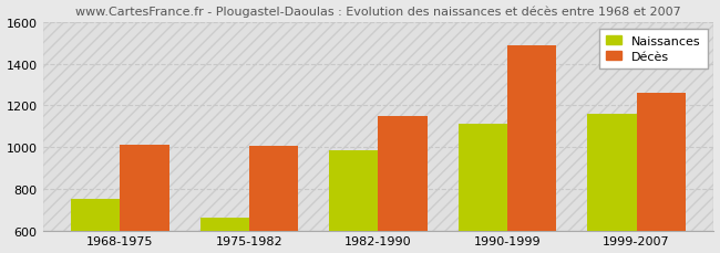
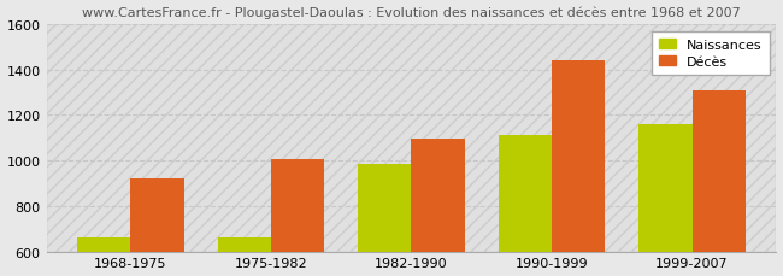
Naissances/1968-1975: 750 -> 660
Décès/1968-1975: 1010 -> 920
Décès/1982-1990: 1150 -> 1100
Décès/1990-1999: 1490 -> 1440
Décès/1999-2007: 1260 -> 1310
